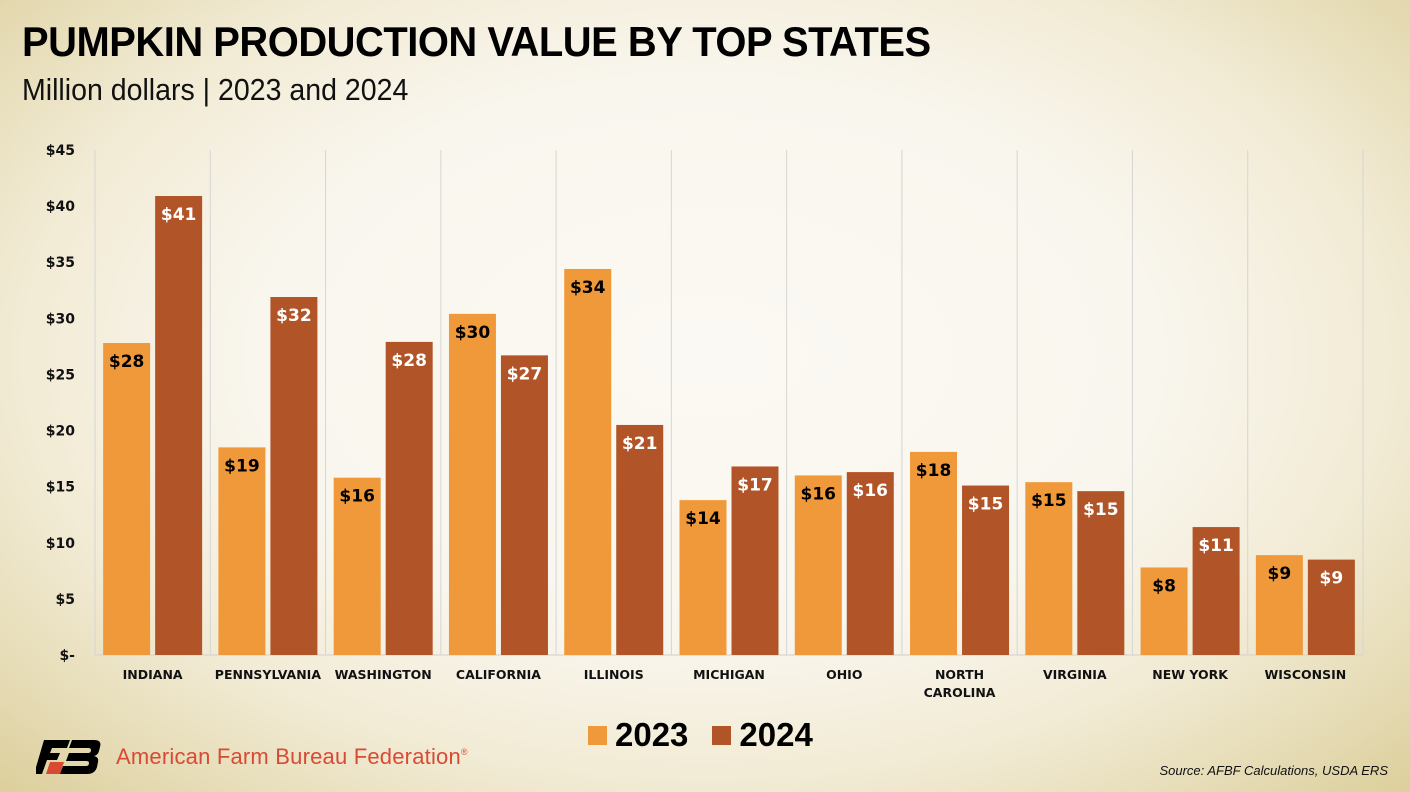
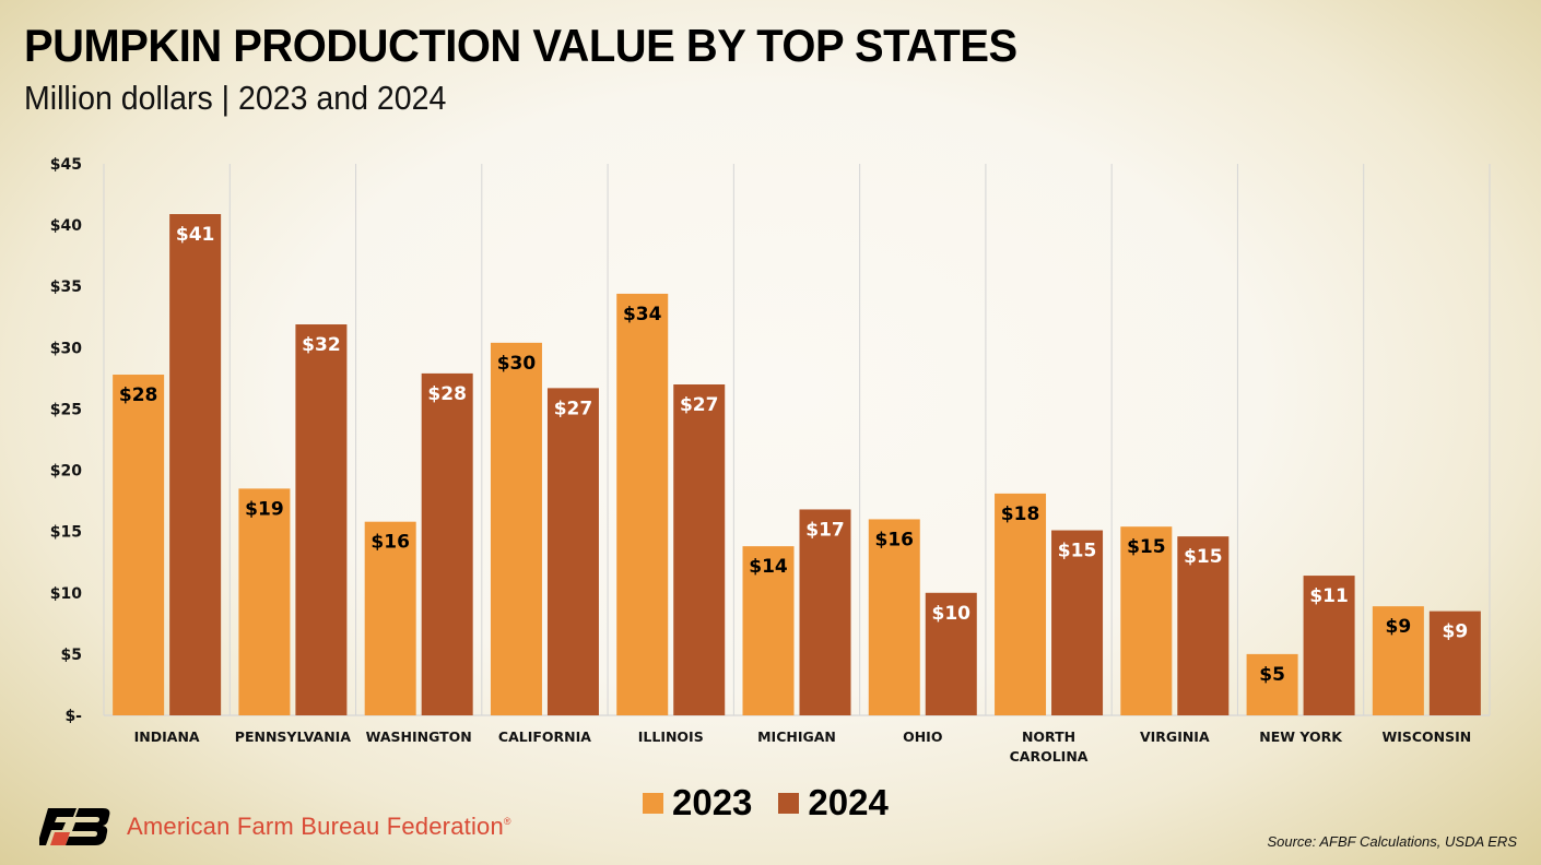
2024/ILLINOIS: $21 -> $27
2024/OHIO: $16 -> $10
2023/NEW YORK: $8 -> $5
